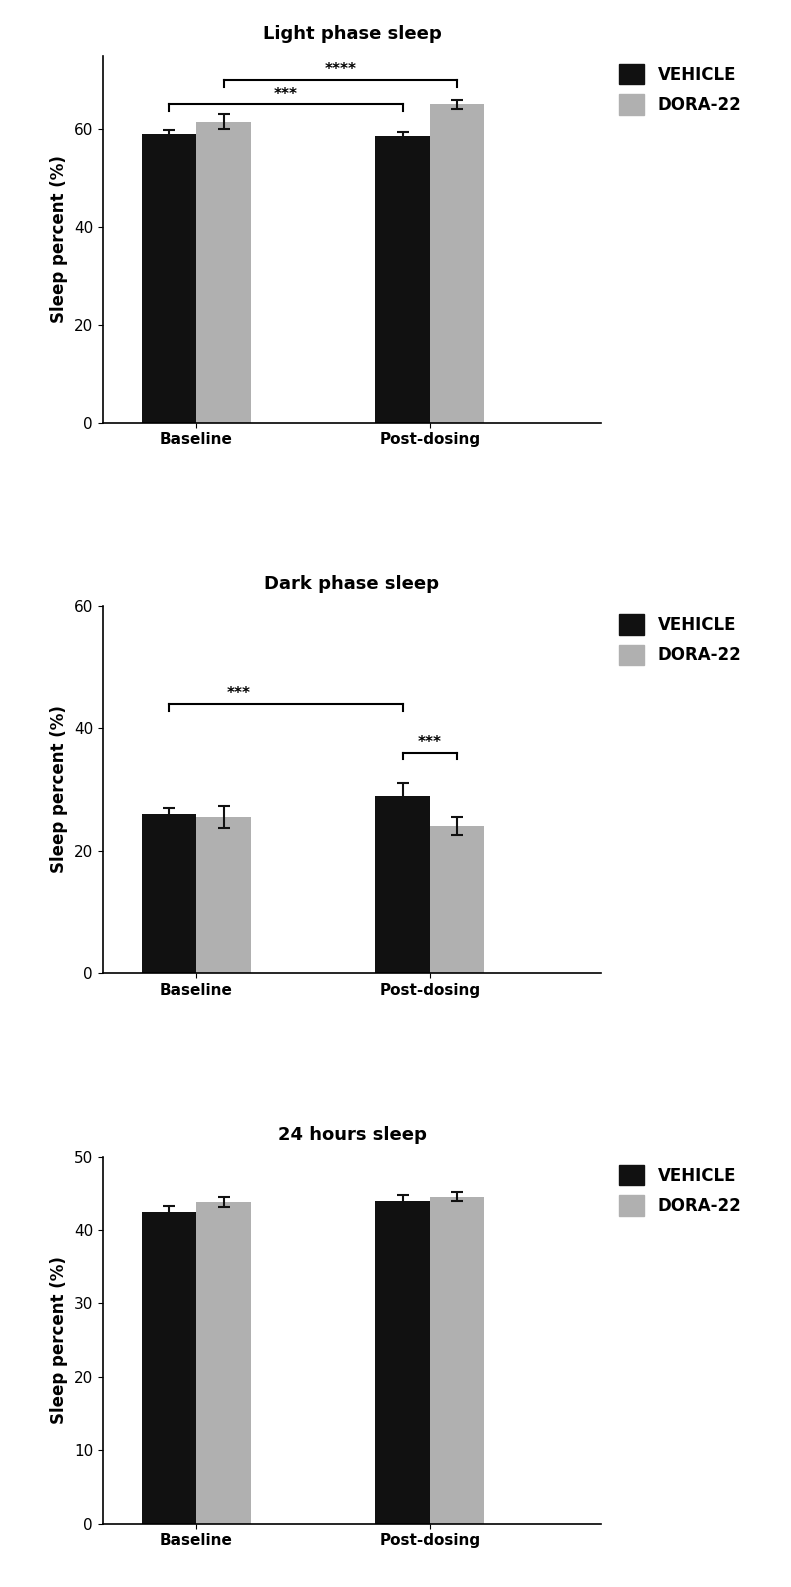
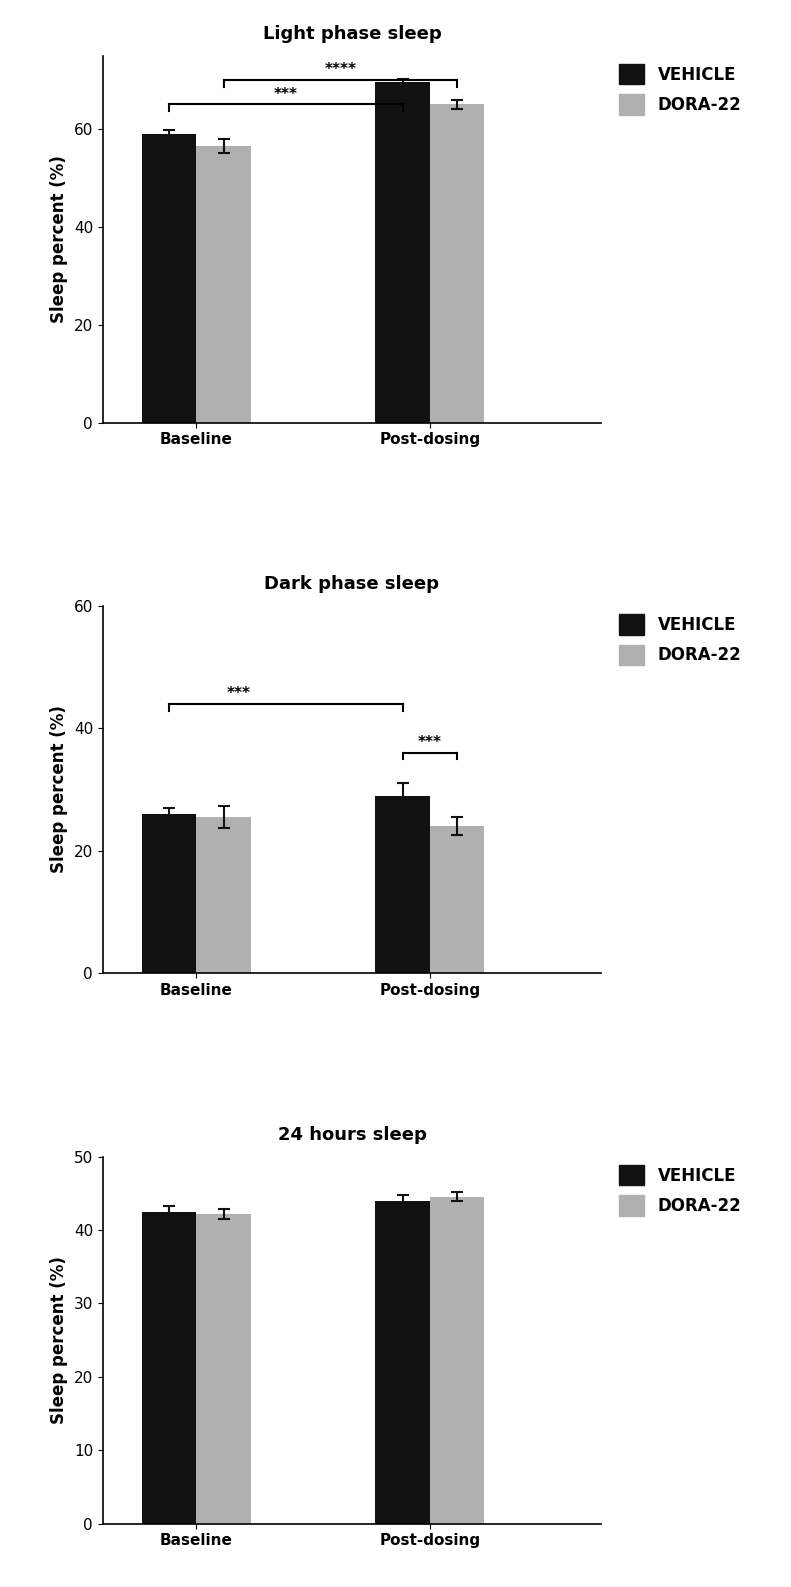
Light phase sleep/DORA-22/Baseline: 61.5 -> 56.5
Light phase sleep/VEHICLE/Post-dosing: 58.5 -> 69.5
24 hours sleep/DORA-22/Baseline: 43.8 -> 42.2
